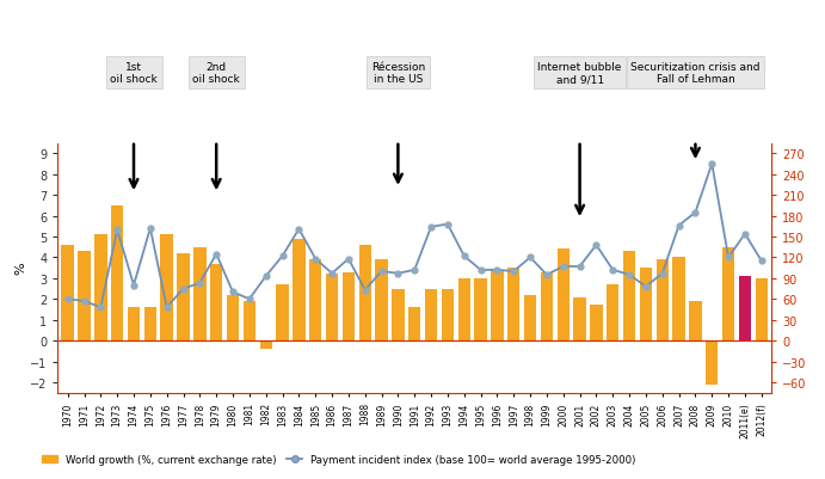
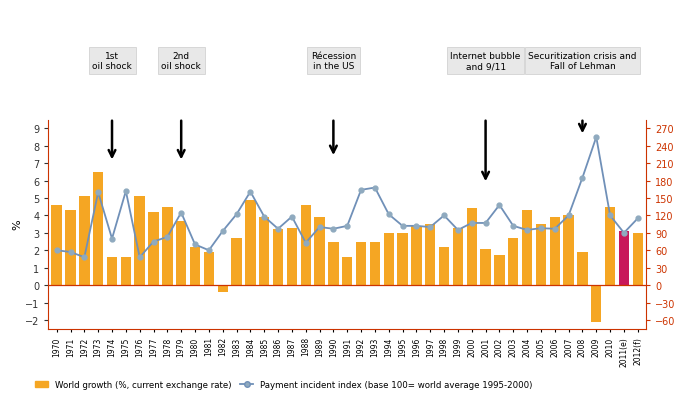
Payment incident index (base 100= world average 1995-2000)/2005: 78 -> 98
Payment incident index (base 100= world average 1995-2000)/2007: 166 -> 120
Payment incident index (base 100= world average 1995-2000)/2011(e): 154 -> 90
